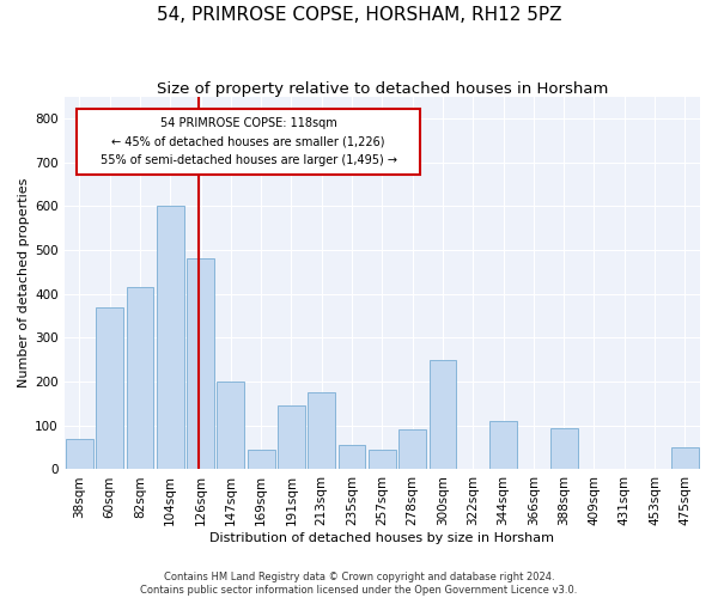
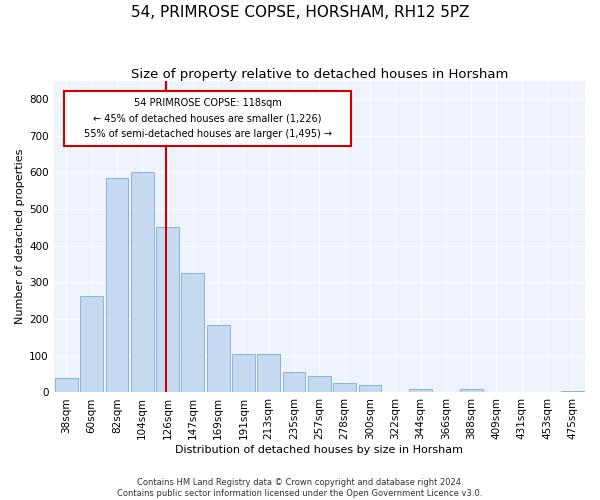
38sqm: 70 -> 40
60sqm: 370 -> 263
82sqm: 415 -> 585
126sqm: 480 -> 450
147sqm: 200 -> 325
169sqm: 45 -> 185
191sqm: 145 -> 105
213sqm: 175 -> 105
278sqm: 90 -> 25
300sqm: 250 -> 20
344sqm: 110 -> 10
388sqm: 95 -> 10
475sqm: 50 -> 5
